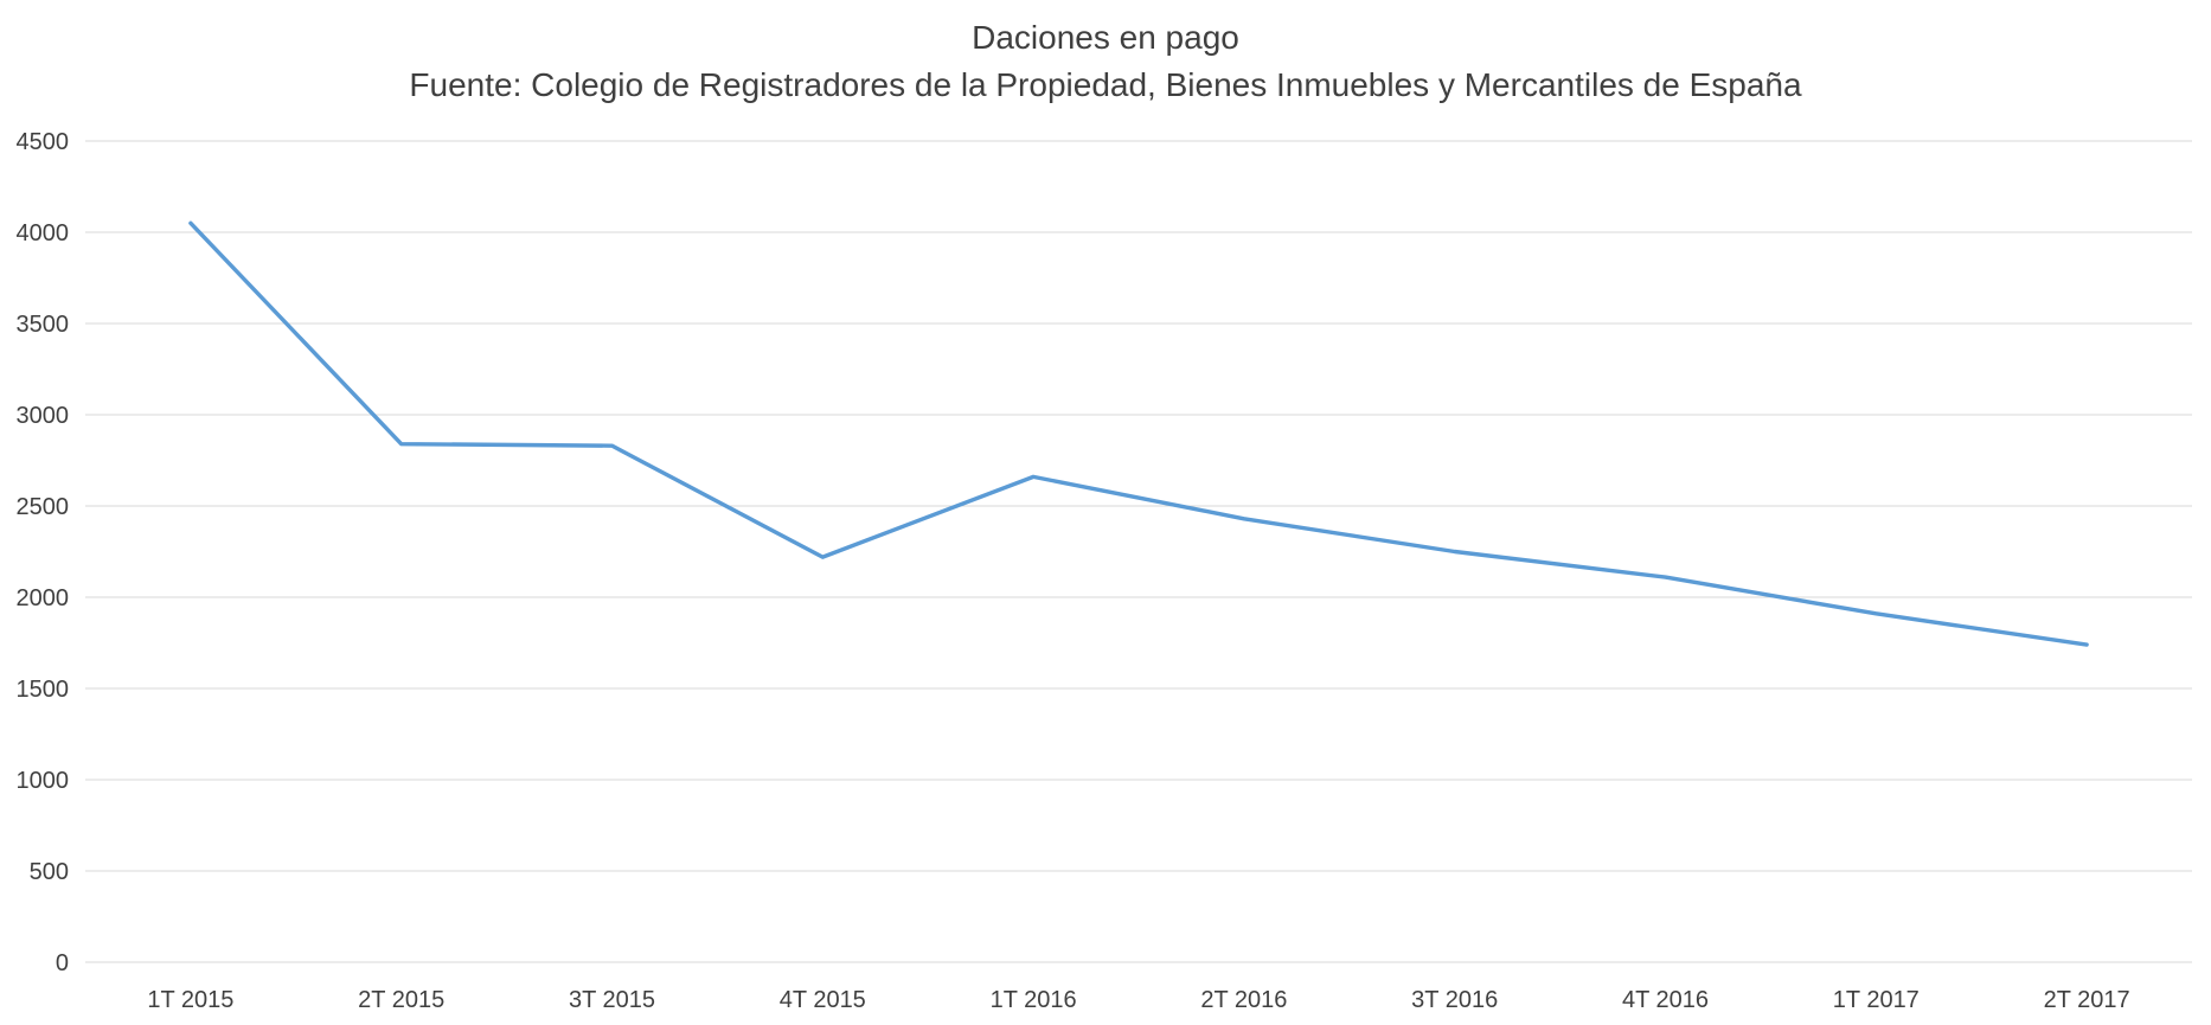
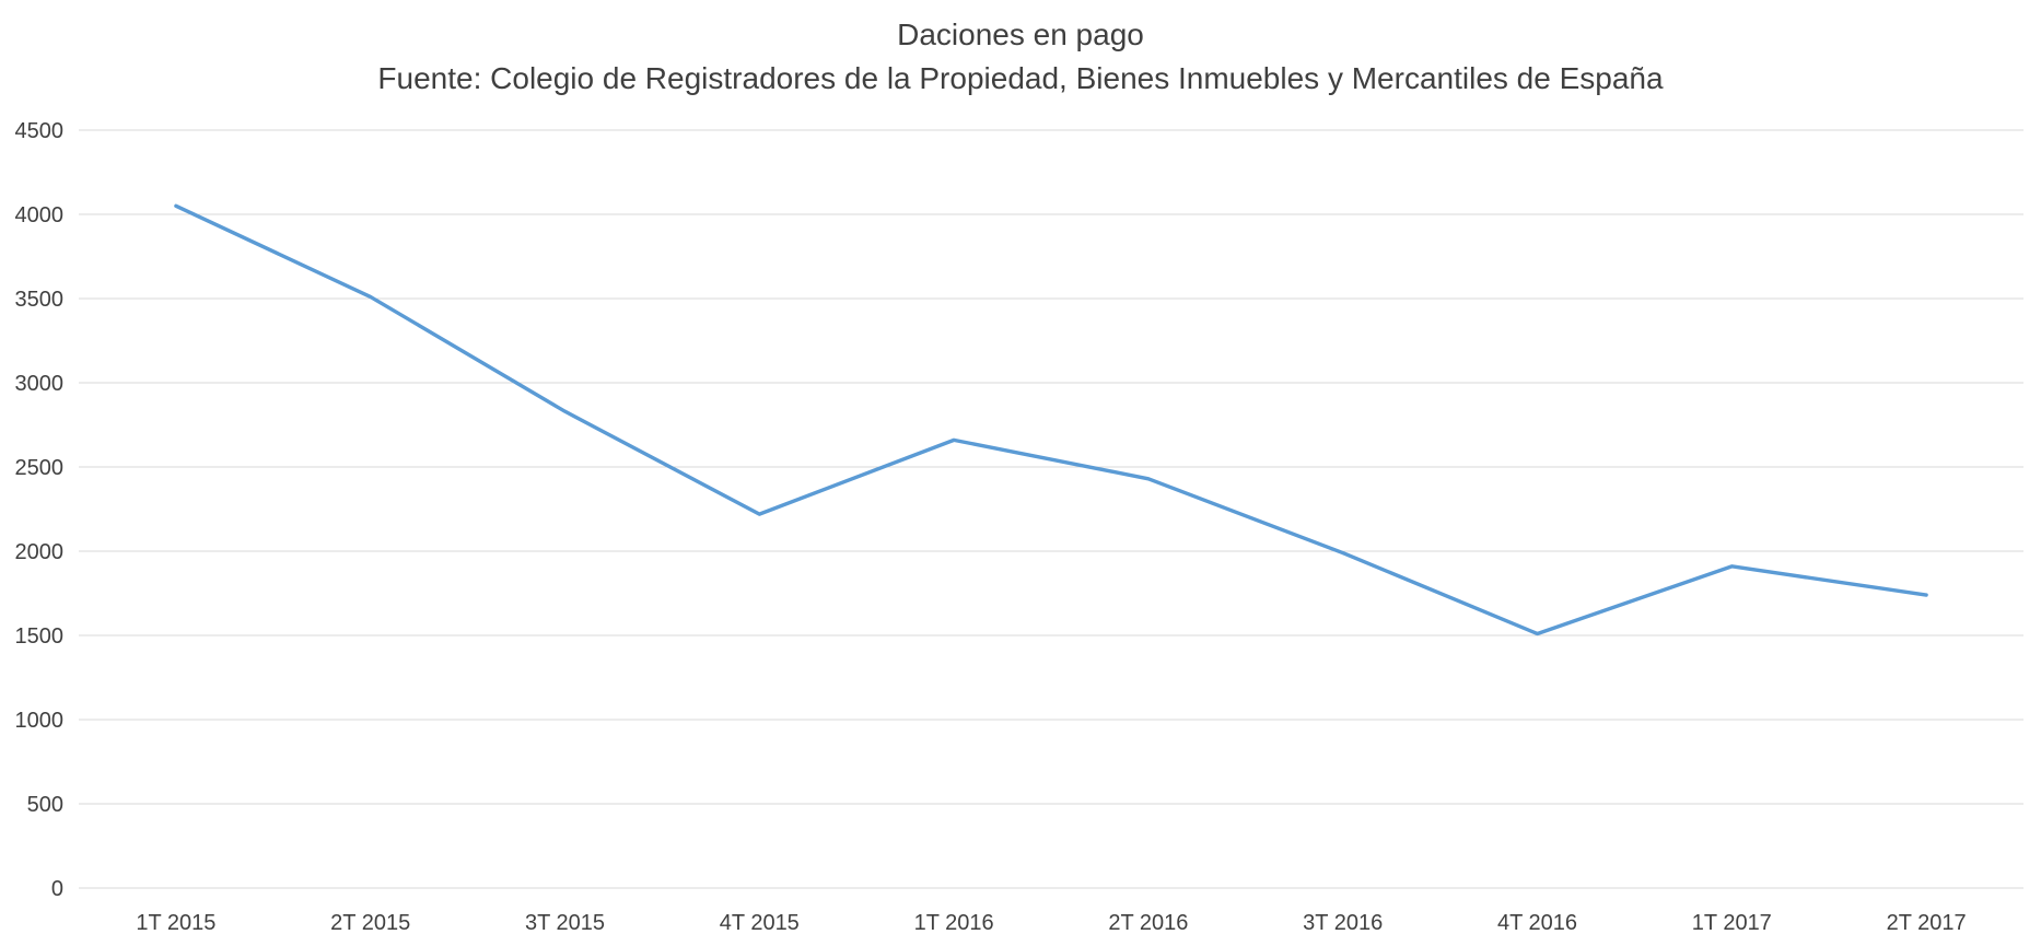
2T 2015: 2840 -> 3510
3T 2016: 2250 -> 1990
4T 2016: 2110 -> 1510
